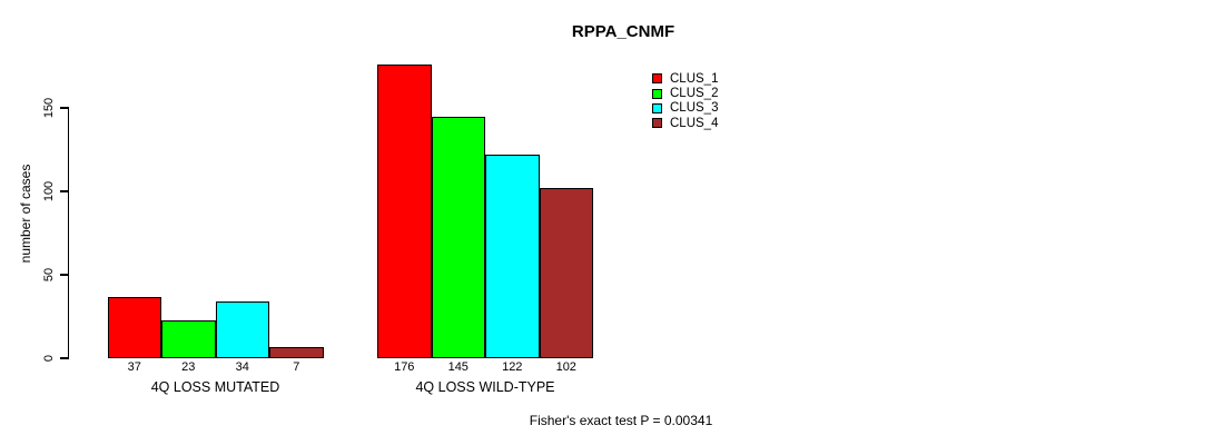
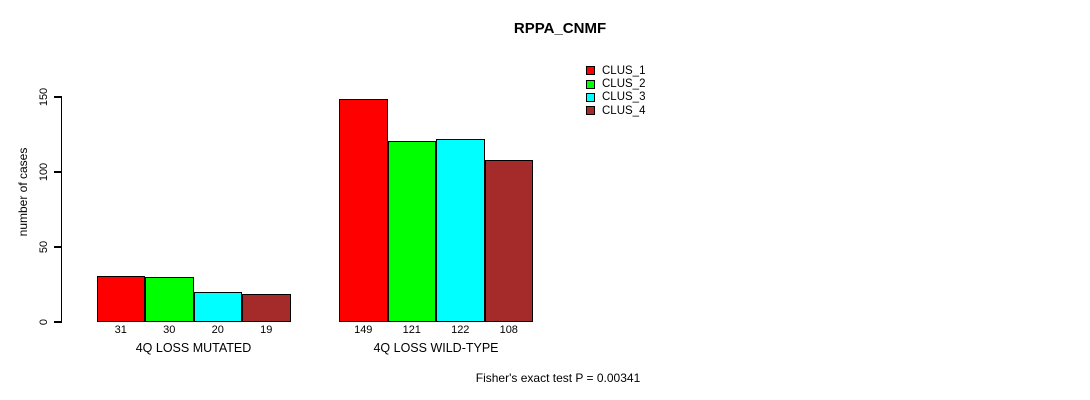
CLUS_1/4Q LOSS MUTATED: 37 -> 31
CLUS_2/4Q LOSS MUTATED: 23 -> 30
CLUS_3/4Q LOSS MUTATED: 34 -> 20
CLUS_4/4Q LOSS MUTATED: 7 -> 19
CLUS_1/4Q LOSS WILD-TYPE: 176 -> 149
CLUS_2/4Q LOSS WILD-TYPE: 145 -> 121
CLUS_4/4Q LOSS WILD-TYPE: 102 -> 108
